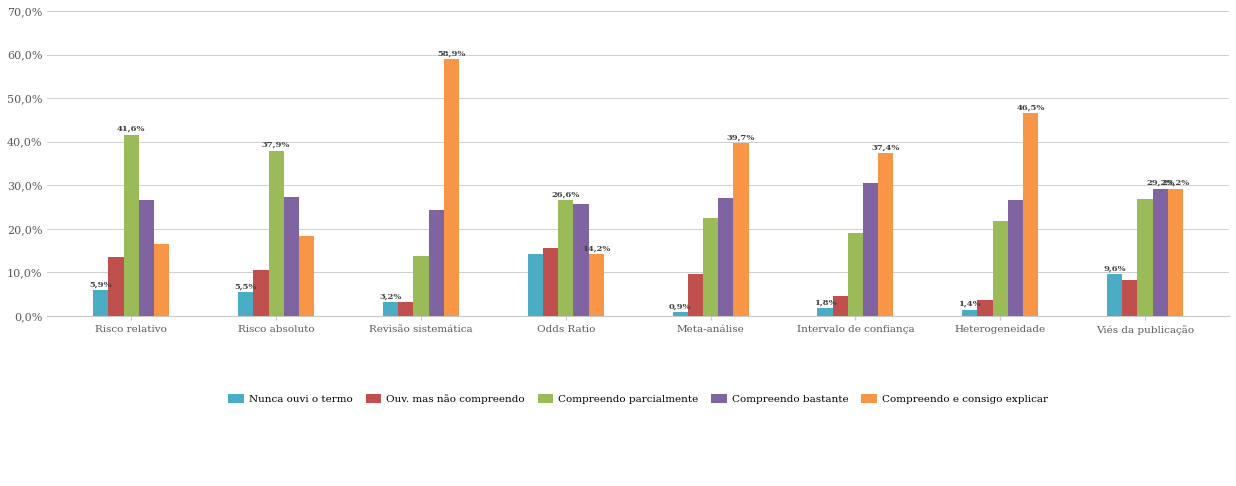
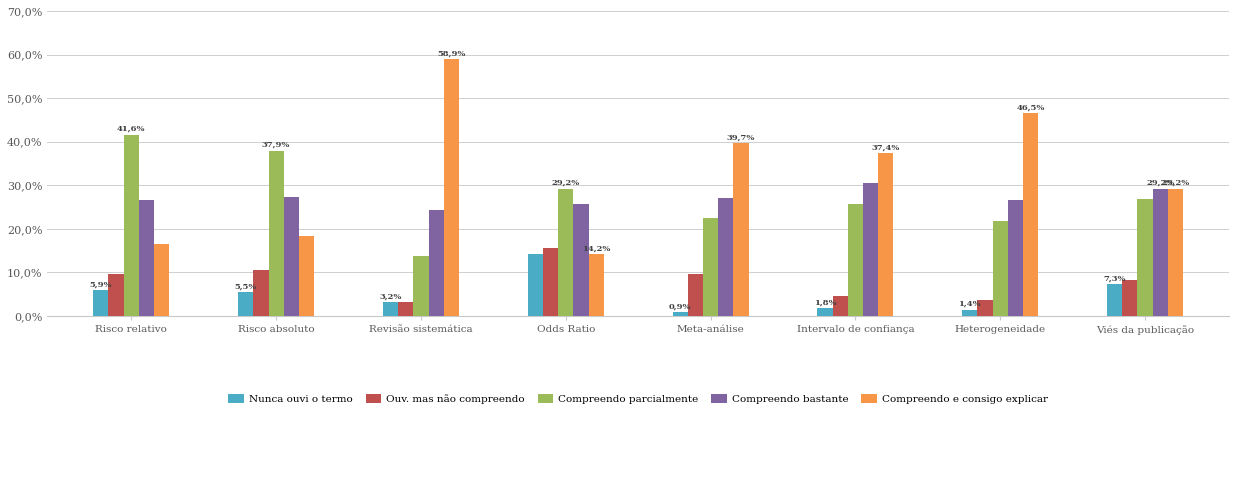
Ouv. mas não compreendo/Risco relativo: 13,5% -> 9,6%
Compreendo parcialmente/Odds Ratio: 26,6% -> 29,2%
Compreendo parcialmente/Intervalo de confiança: 19,0% -> 25,6%
Nunca ouvi o termo/Viés da publicação: 9,6% -> 7,3%
